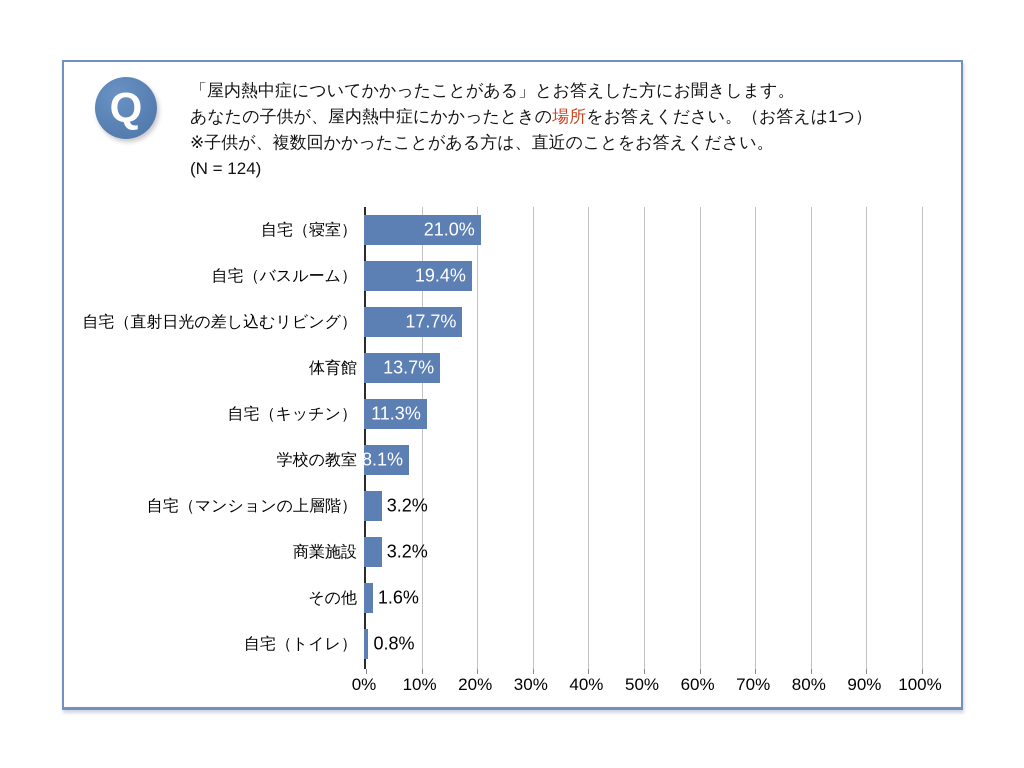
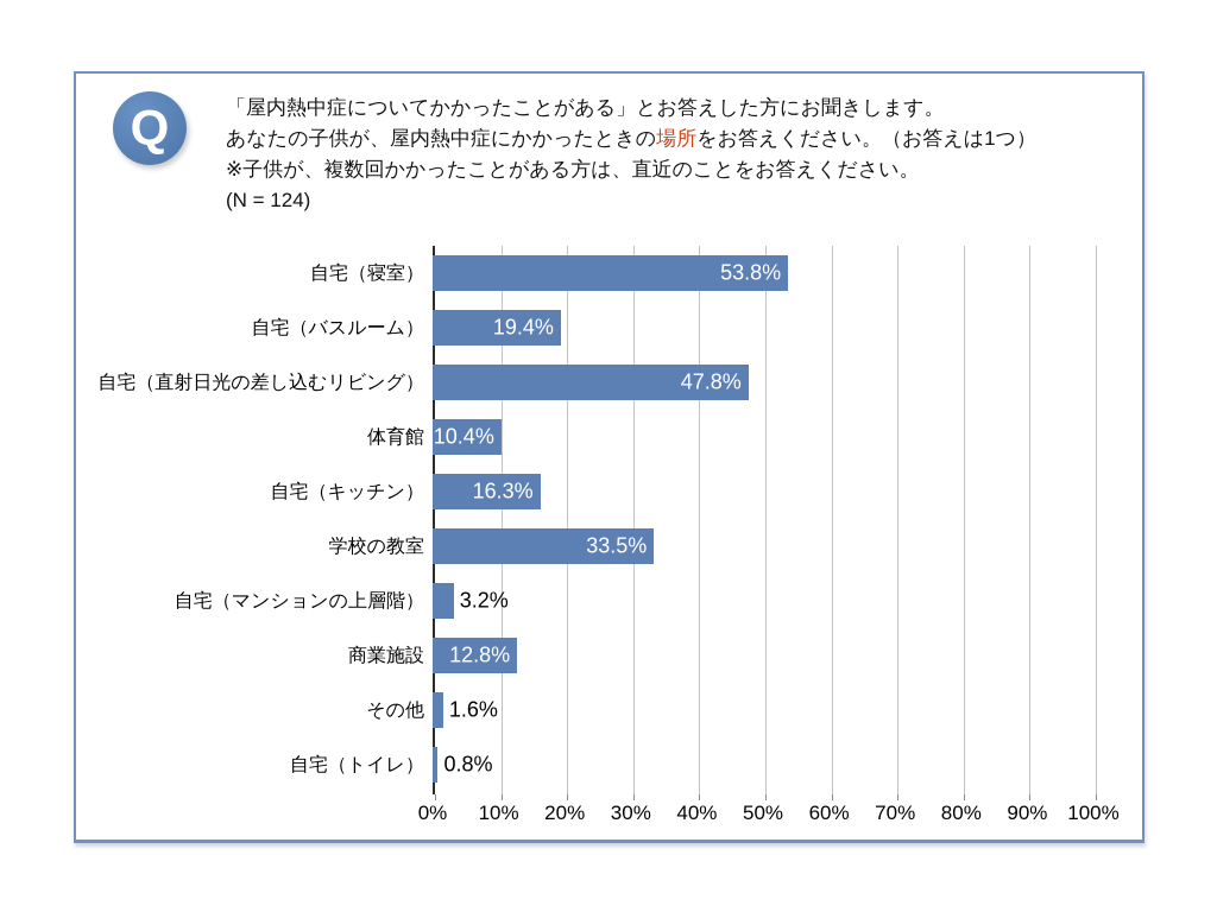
自宅（寝室）: 21.0% -> 53.8%
自宅（直射日光の差し込むリビング）: 17.7% -> 47.8%
体育館: 13.7% -> 10.4%
自宅（キッチン）: 11.3% -> 16.3%
学校の教室: 8.1% -> 33.5%
商業施設: 3.2% -> 12.8%
